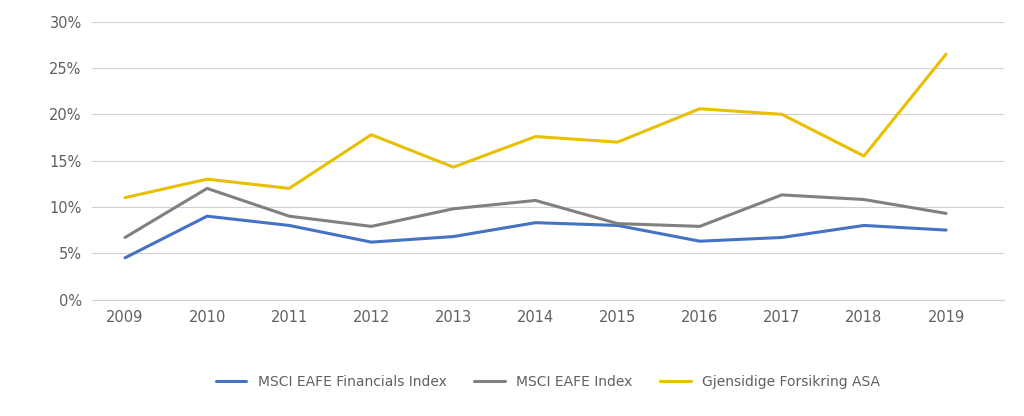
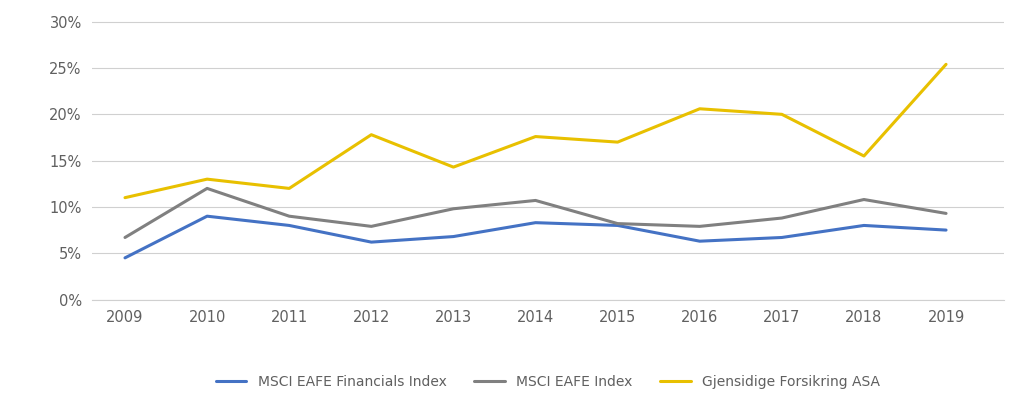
MSCI EAFE Index/2017: 11.3% -> 8.8%
Gjensidige Forsikring ASA/2019: 26.5% -> 25.4%
